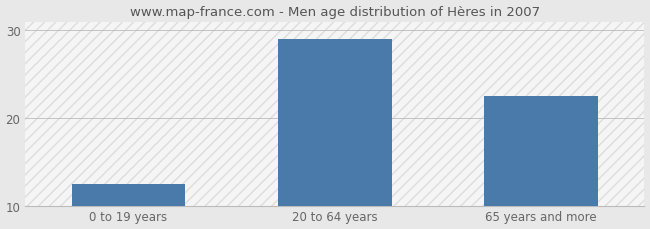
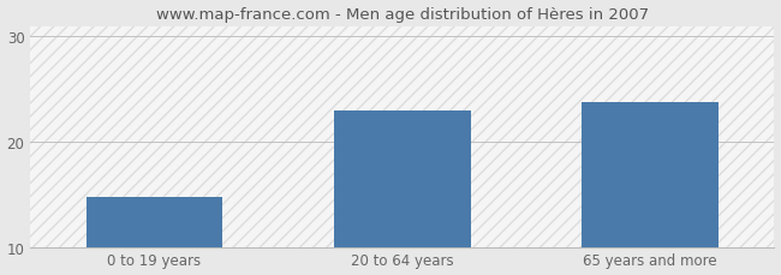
0 to 19 years: 12.5 -> 14.8
20 to 64 years: 29.0 -> 23.0
65 years and more: 22.5 -> 23.8
